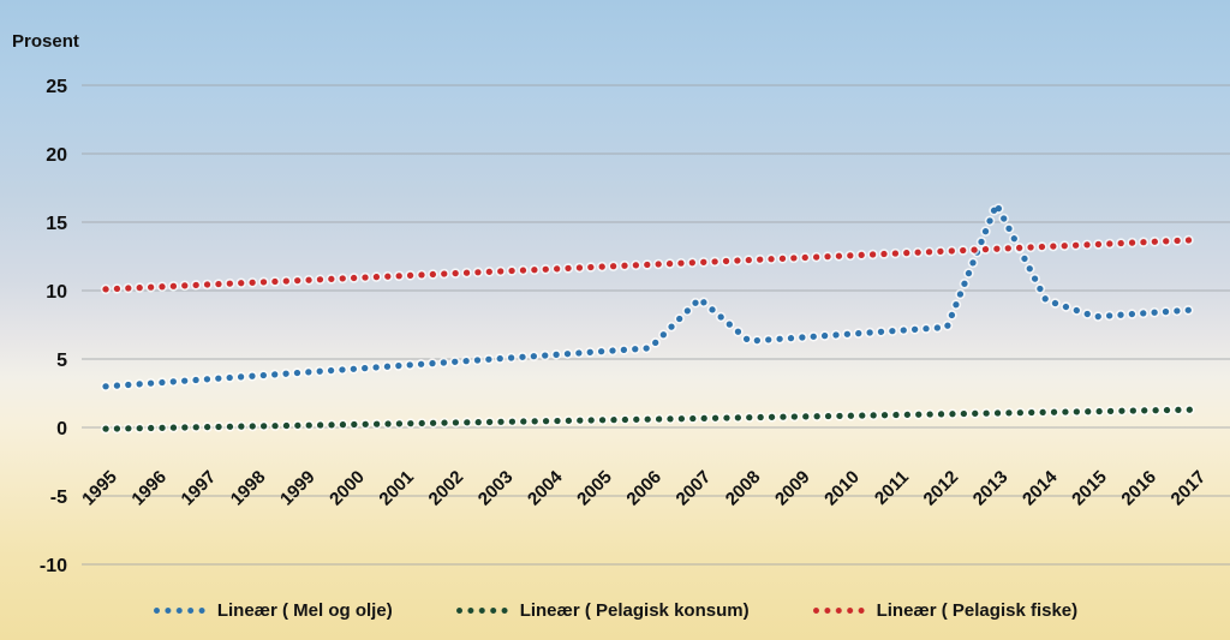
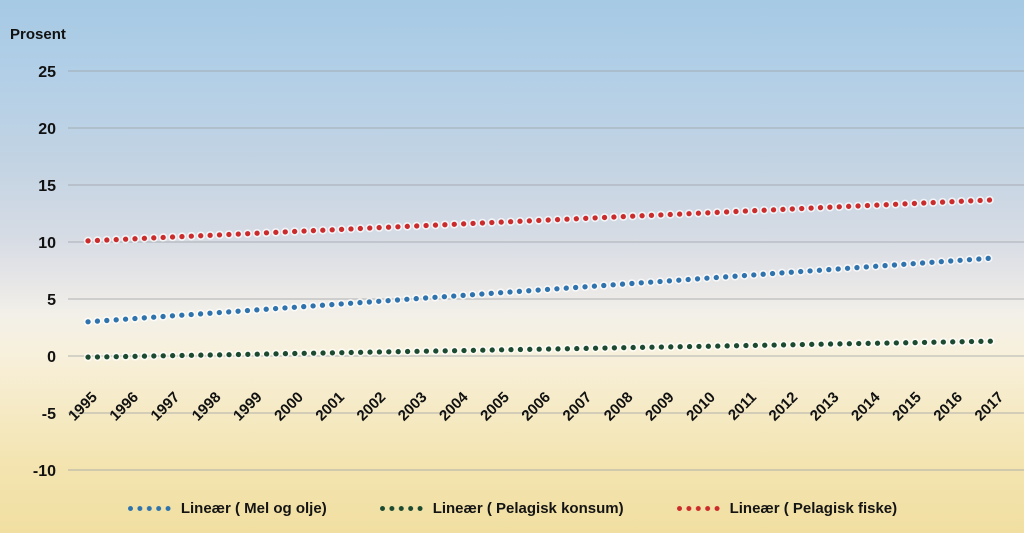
Lineær ( Mel og olje)/2007: 9.4 -> 6.0
Lineær ( Mel og olje)/2013: 16.3 -> 7.6
Lineær ( Mel og olje)/2014: 9.3 -> 7.8
